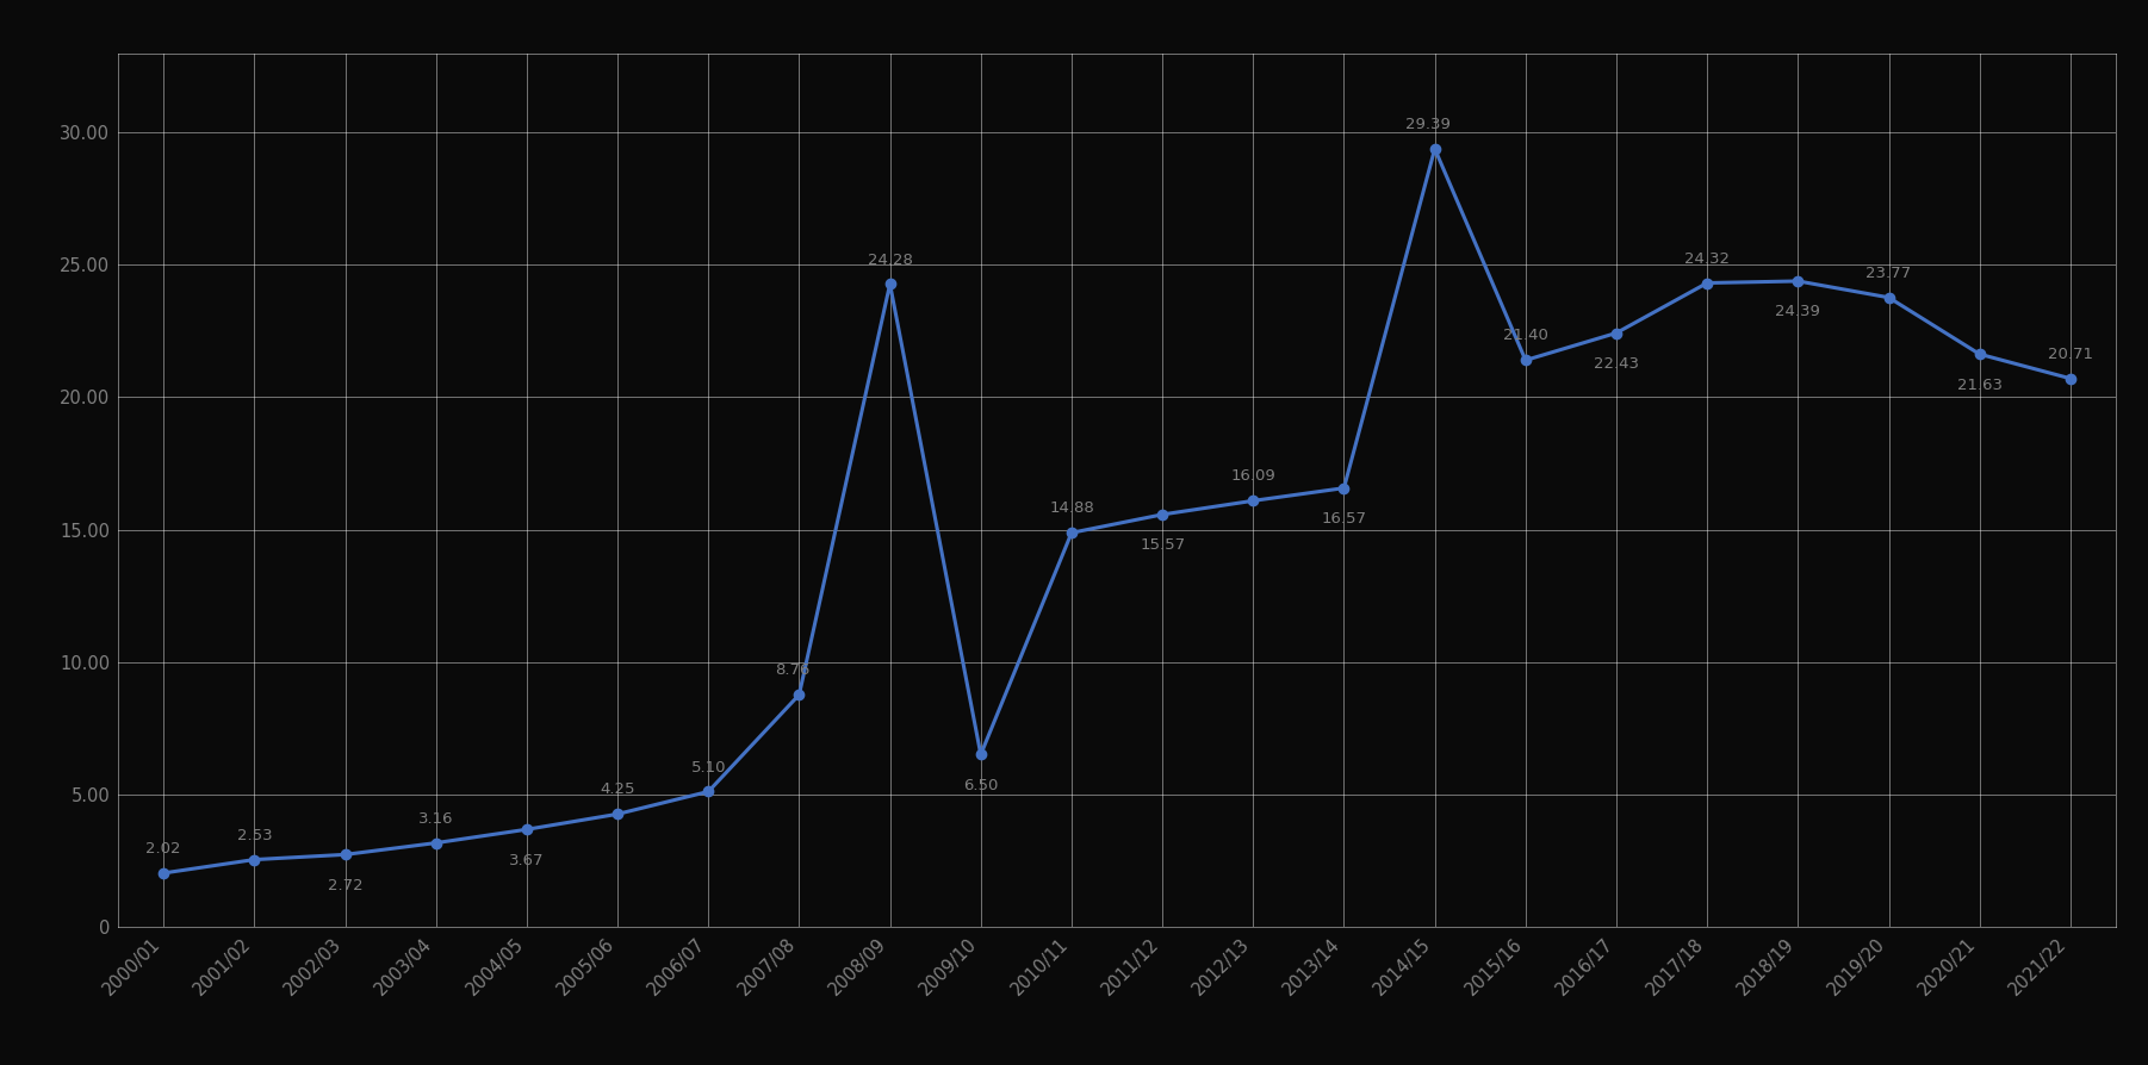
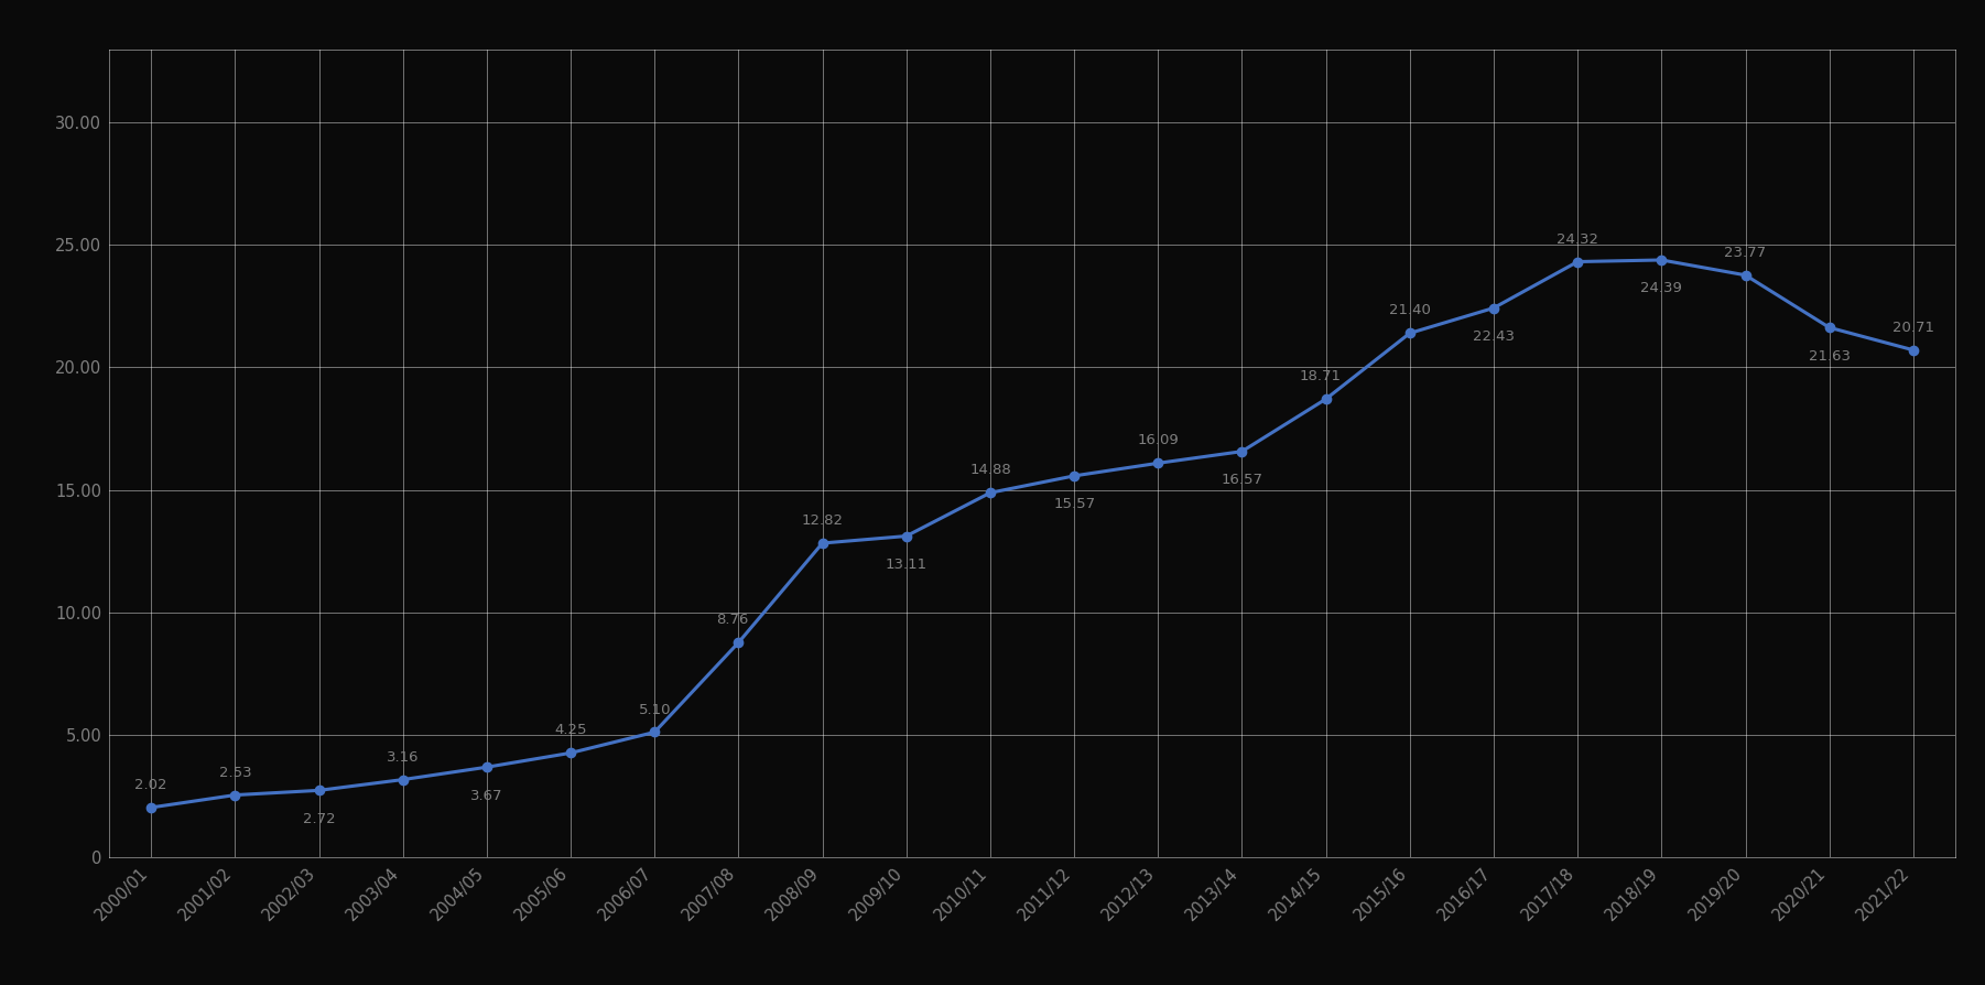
2008/09: 24.28 -> 12.82
2009/10: 6.50 -> 13.11
2014/15: 29.39 -> 18.71
